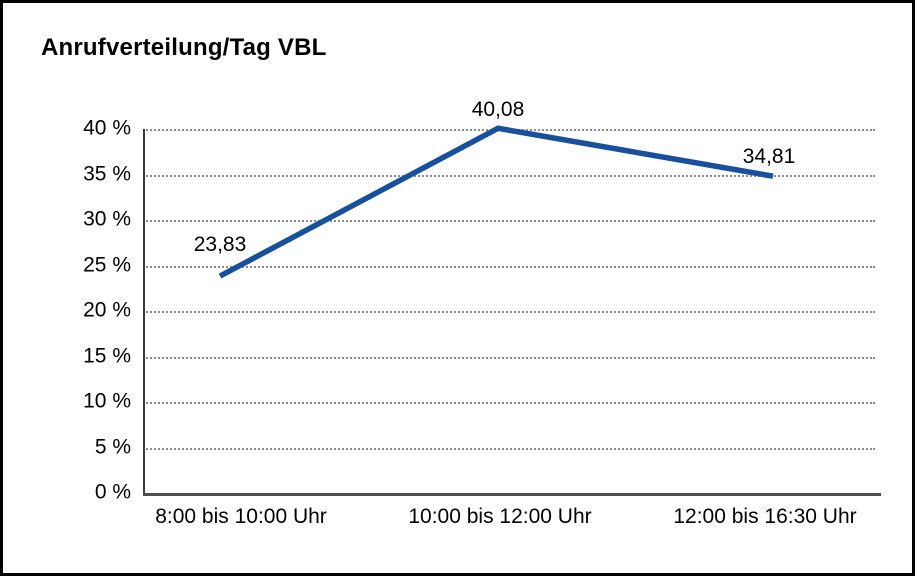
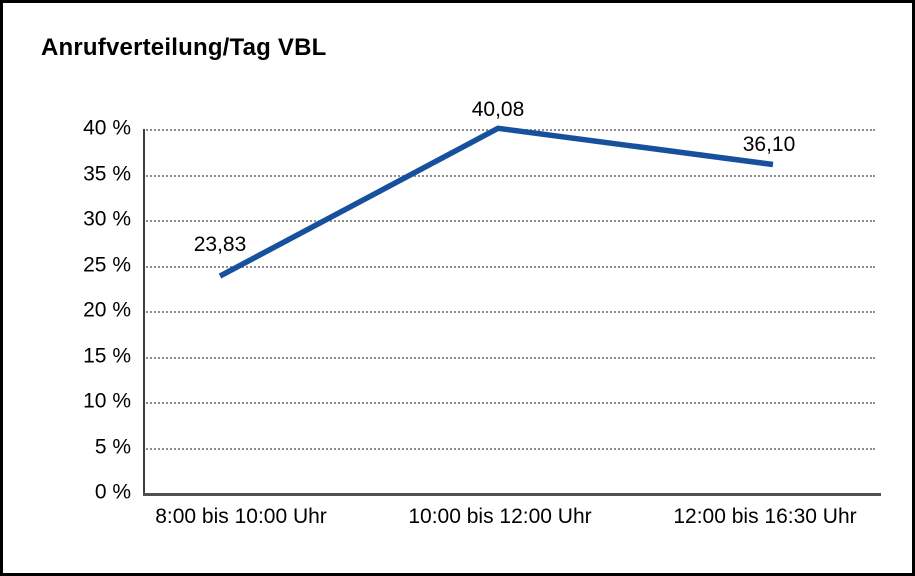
12:00 bis 16:30 Uhr: 34,81 -> 36,10
